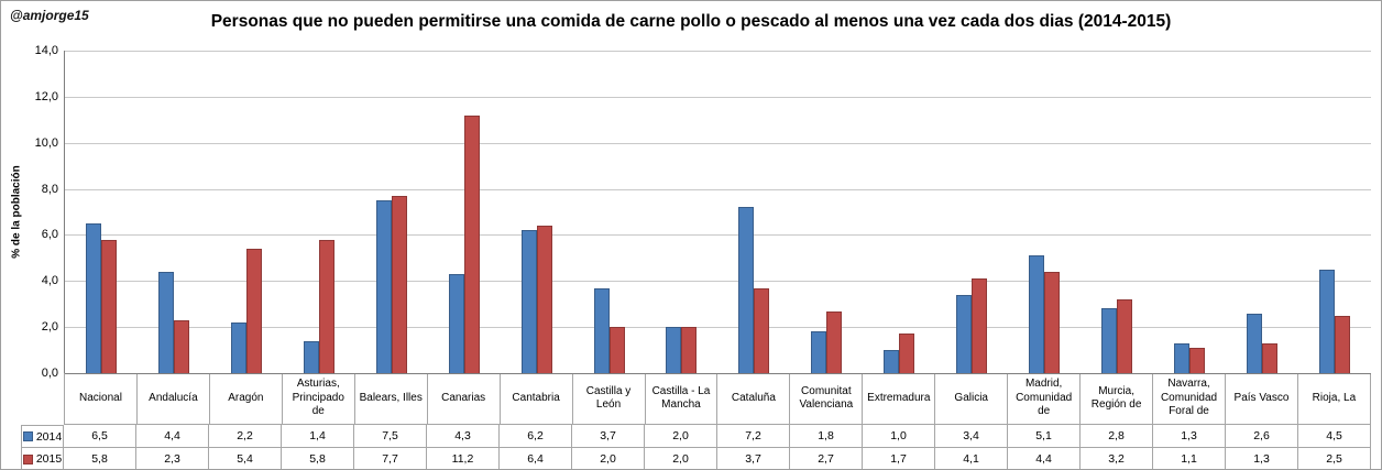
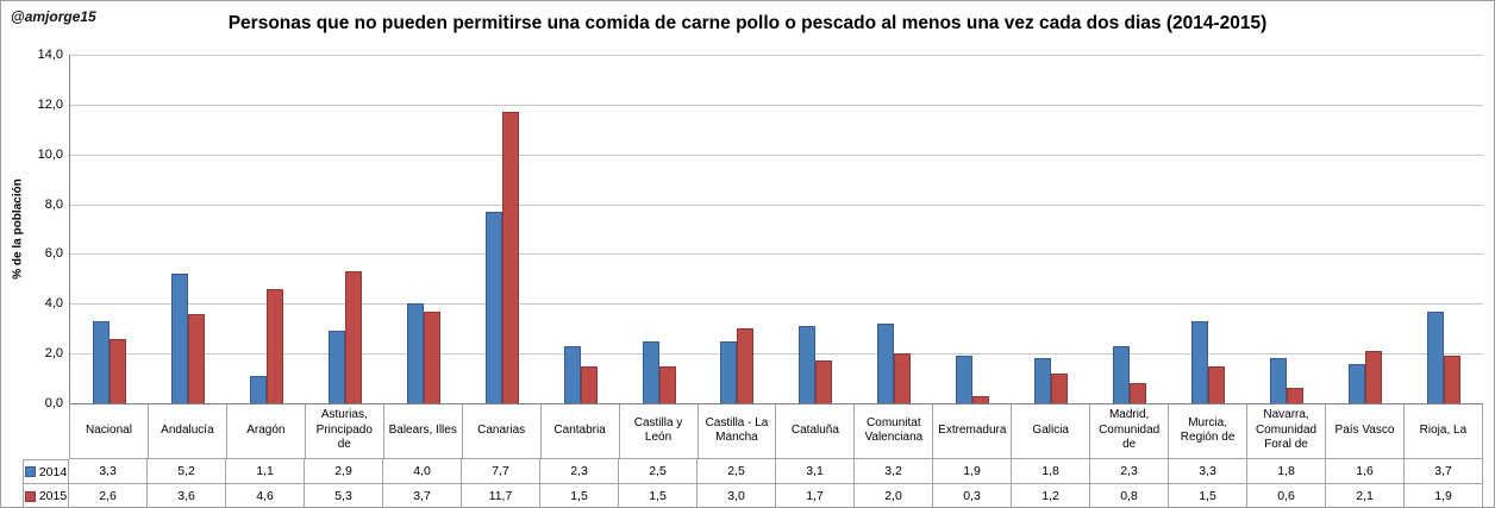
2014/Nacional: 6,5 -> 3,3
2015/Nacional: 5,8 -> 2,6
2014/Andalucía: 4,4 -> 5,2
2015/Andalucía: 2,3 -> 3,6
2014/Aragón: 2,2 -> 1,1
2015/Aragón: 5,4 -> 4,6
2014/Asturias, Principado de: 1,4 -> 2,9
2015/Asturias, Principado de: 5,8 -> 5,3
2014/Balears, Illes: 7,5 -> 4,0
2015/Balears, Illes: 7,7 -> 3,7
2014/Canarias: 4,3 -> 7,7
2015/Canarias: 11,2 -> 11,7
2014/Cantabria: 6,2 -> 2,3
2015/Cantabria: 6,4 -> 1,5
2014/Castilla y León: 3,7 -> 2,5
2015/Castilla y León: 2,0 -> 1,5
2014/Castilla - La Mancha: 2,0 -> 2,5
2015/Castilla - La Mancha: 2,0 -> 3,0
2014/Cataluña: 7,2 -> 3,1
2015/Cataluña: 3,7 -> 1,7
2014/Comunitat Valenciana: 1,8 -> 3,2
2015/Comunitat Valenciana: 2,7 -> 2,0
2014/Extremadura: 1,0 -> 1,9
2015/Extremadura: 1,7 -> 0,3
2014/Galicia: 3,4 -> 1,8
2015/Galicia: 4,1 -> 1,2
2014/Madrid, Comunidad de: 5,1 -> 2,3
2015/Madrid, Comunidad de: 4,4 -> 0,8
2014/Murcia, Región de: 2,8 -> 3,3
2015/Murcia, Región de: 3,2 -> 1,5
2014/Navarra, Comunidad Foral de: 1,3 -> 1,8
2015/Navarra, Comunidad Foral de: 1,1 -> 0,6
2014/País Vasco: 2,6 -> 1,6
2015/País Vasco: 1,3 -> 2,1
2014/Rioja, La: 4,5 -> 3,7
2015/Rioja, La: 2,5 -> 1,9
